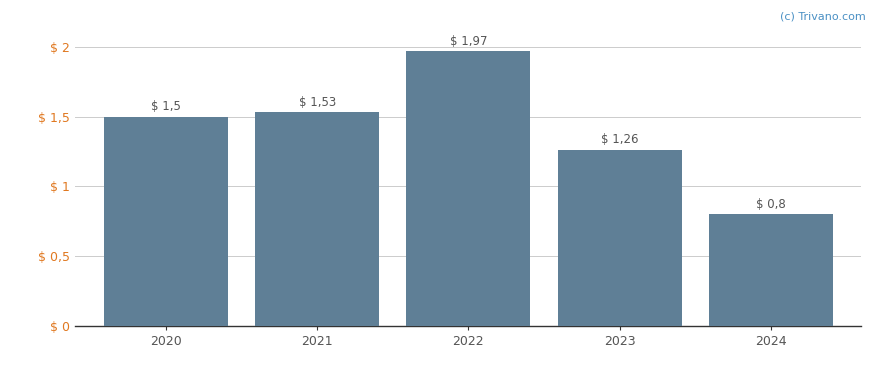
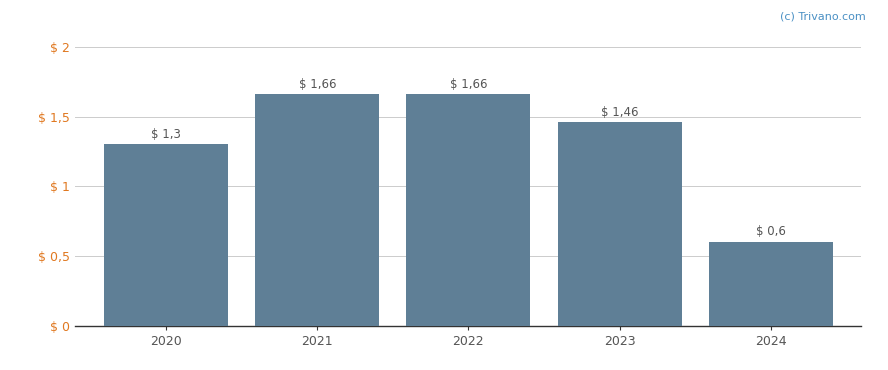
2020: 1,5 -> 1,3
2021: 1,53 -> 1,66
2022: 1,97 -> 1,66
2023: 1,26 -> 1,46
2024: 0,8 -> 0,6
